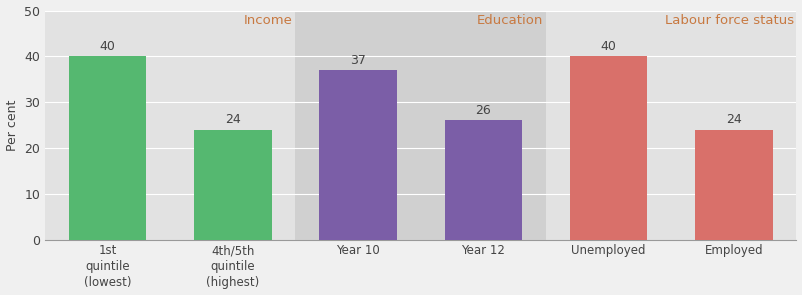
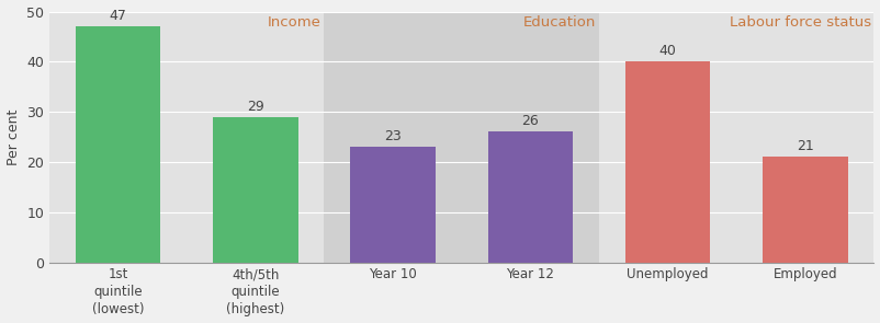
1st quintile (lowest): 40 -> 47
4th/5th quintile (highest): 24 -> 29
Year 10: 37 -> 23
Employed: 24 -> 21
